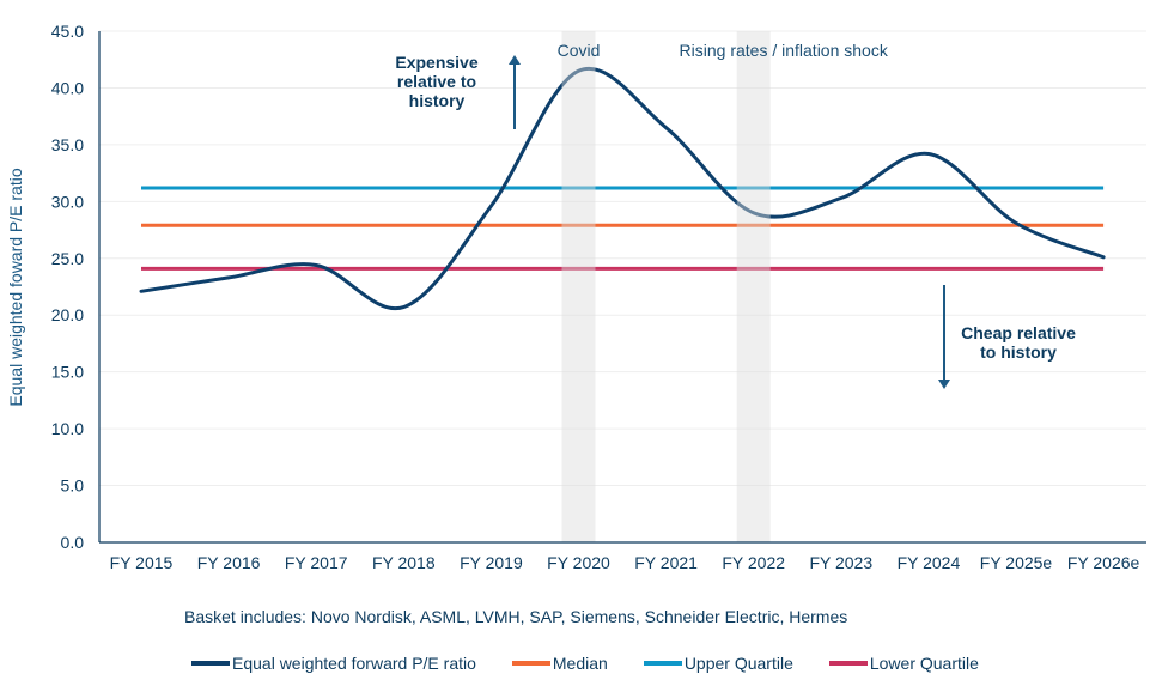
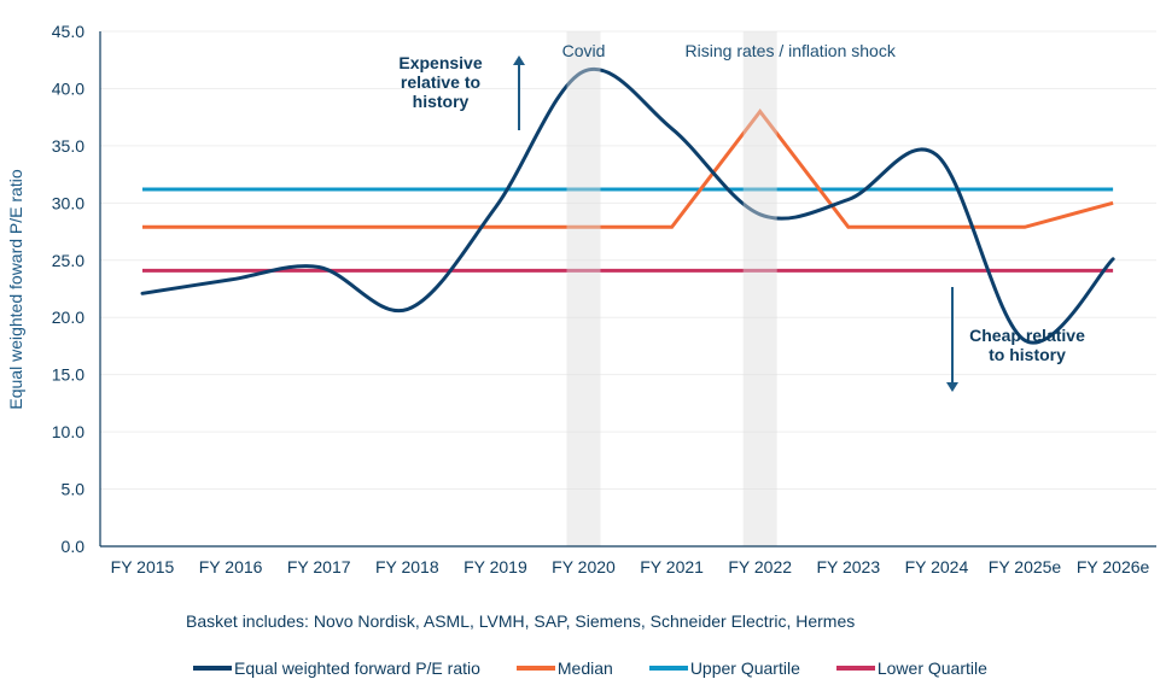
Median/FY 2022: 28 -> 38
Equal weighted forward P/E ratio/FY 2025e: 28 -> 18
Median/FY 2026e: 28 -> 30
